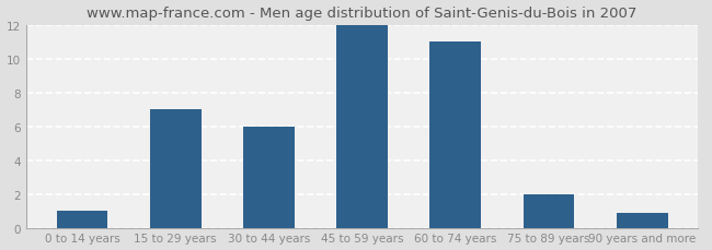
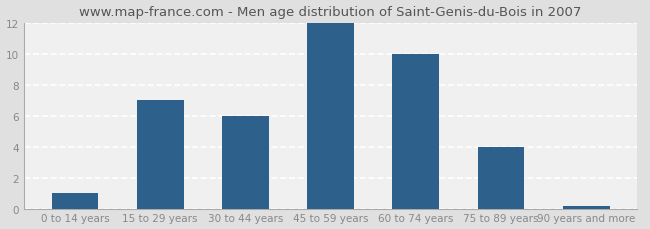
60 to 74 years: 11.0 -> 10.0
75 to 89 years: 2.0 -> 4.0
90 years and more: 0.9 -> 0.1
